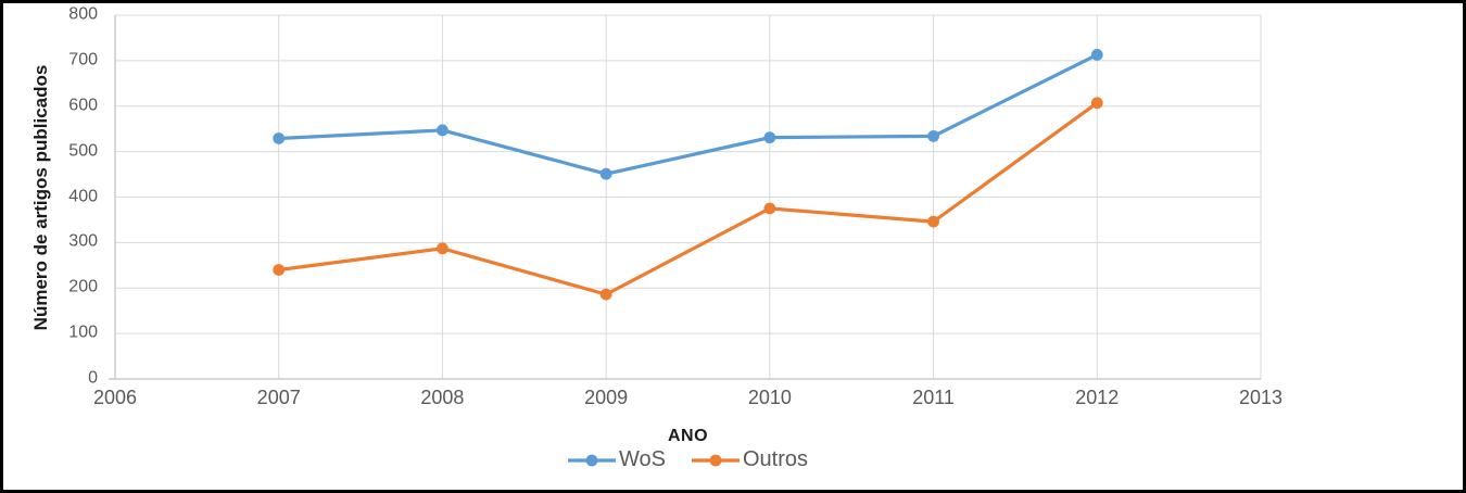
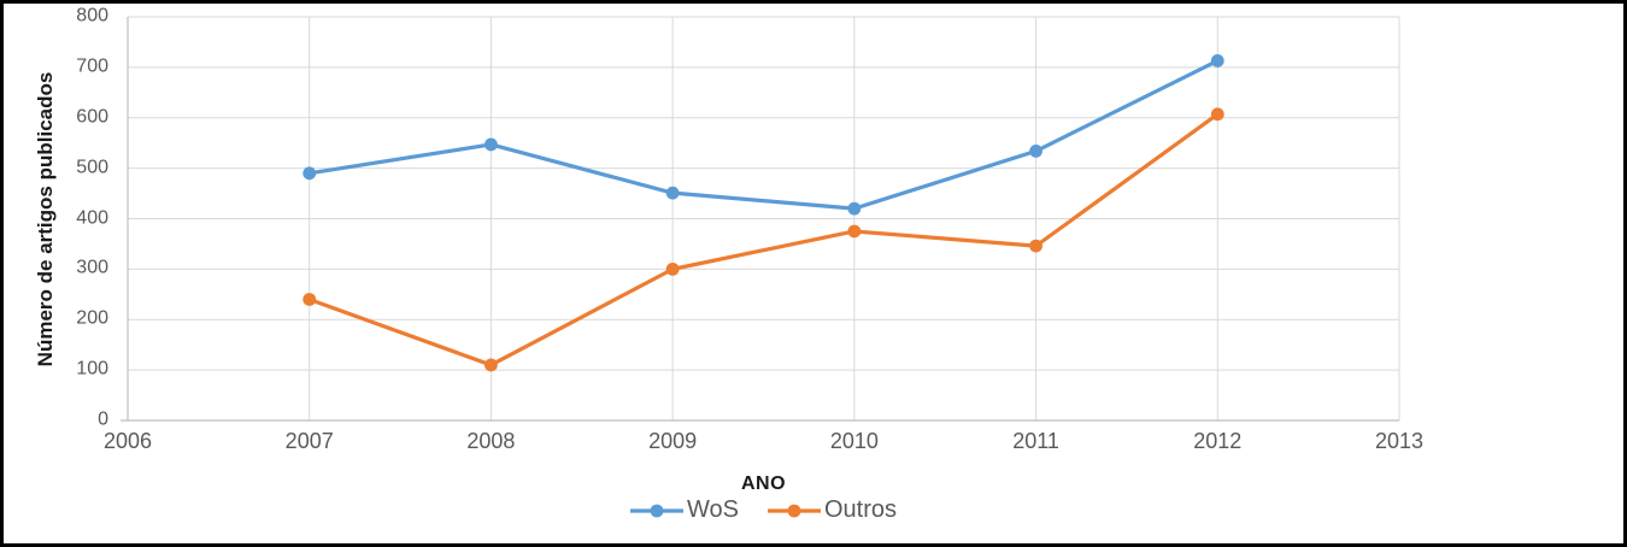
WoS/2007: 530 -> 490
Outros/2008: 290 -> 110
Outros/2009: 190 -> 300
WoS/2010: 530 -> 420
